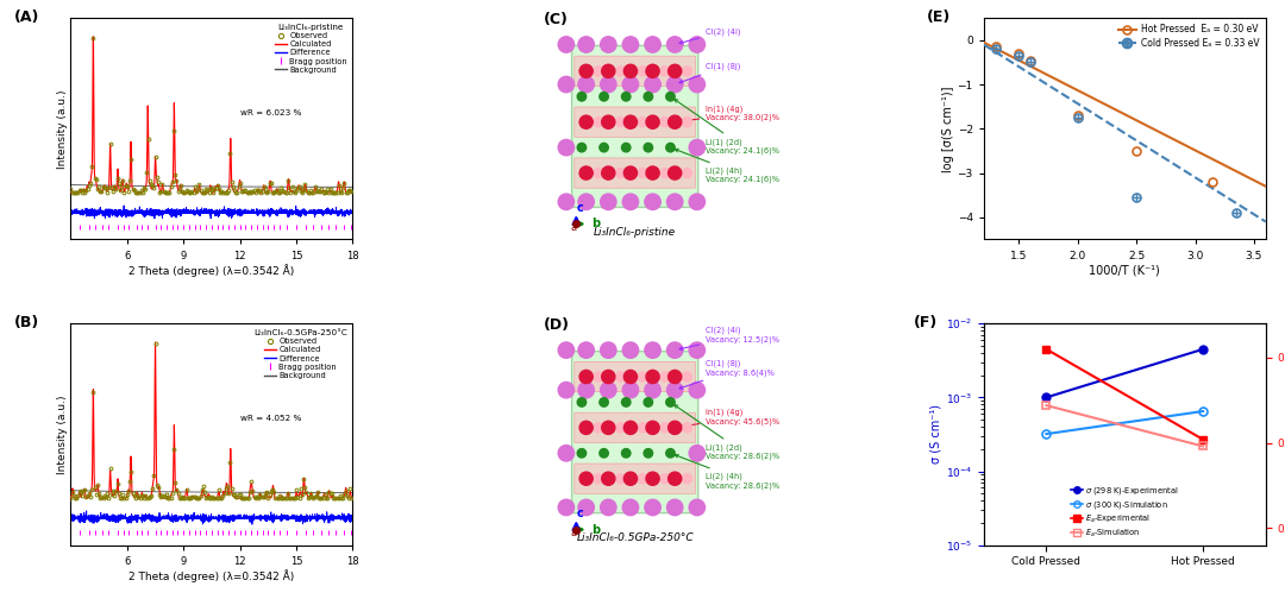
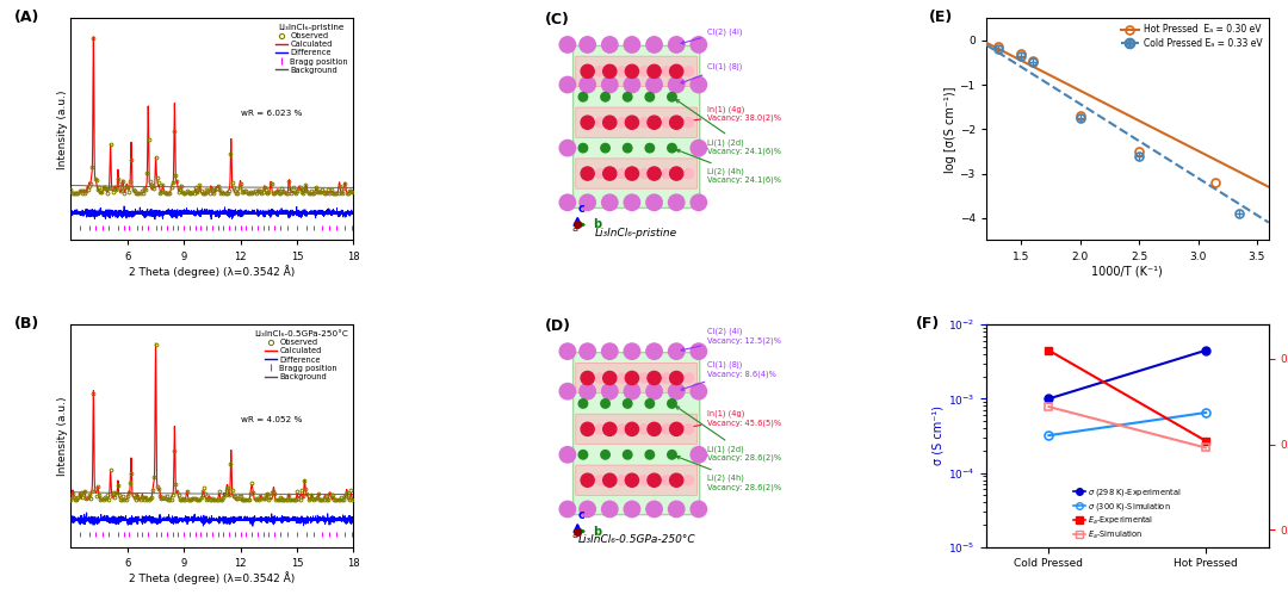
Cold Pressed Eₐ = 0.33 eV/2.5: -3.55 -> -2.60
